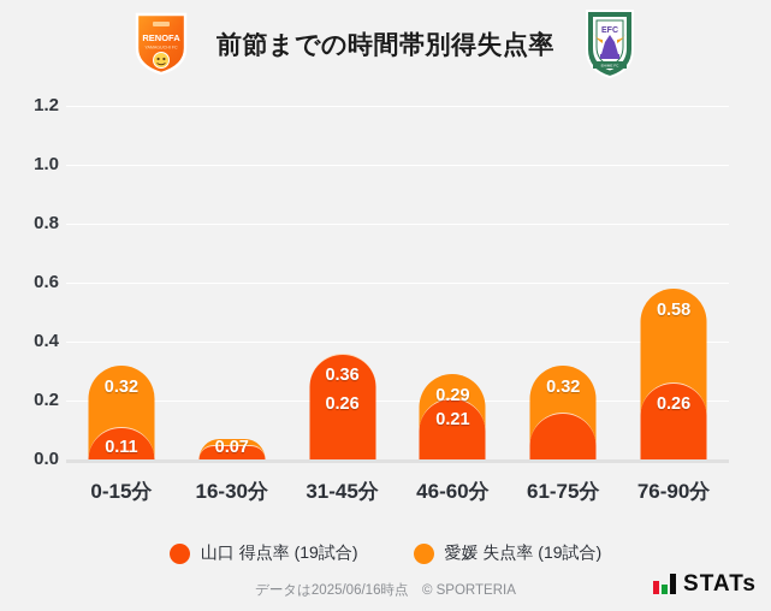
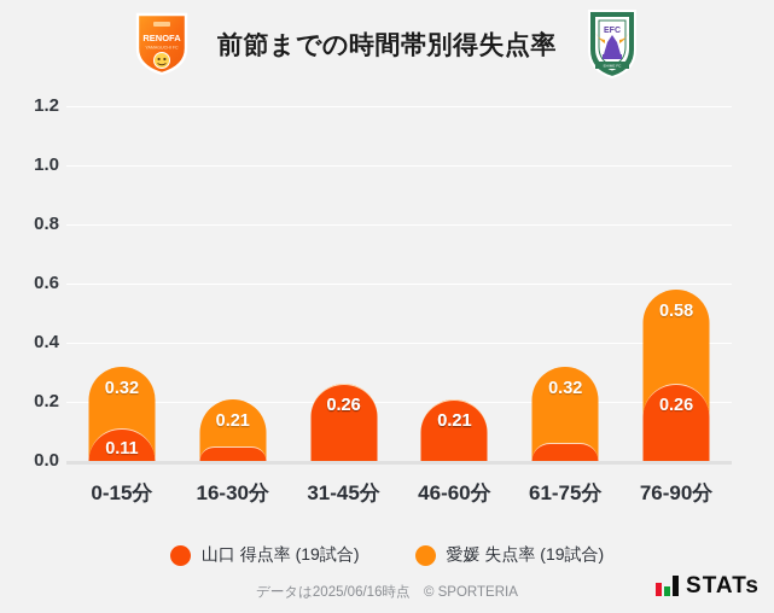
愛媛 失点率 (19試合)/16-30分: 0.07 -> 0.21
山口 得点率 (19試合)/31-45分: 0.36 -> 0.26
愛媛 失点率 (19試合)/46-60分: 0.29 -> 0.21
山口 得点率 (19試合)/61-75分: 0.16 -> 0.06
